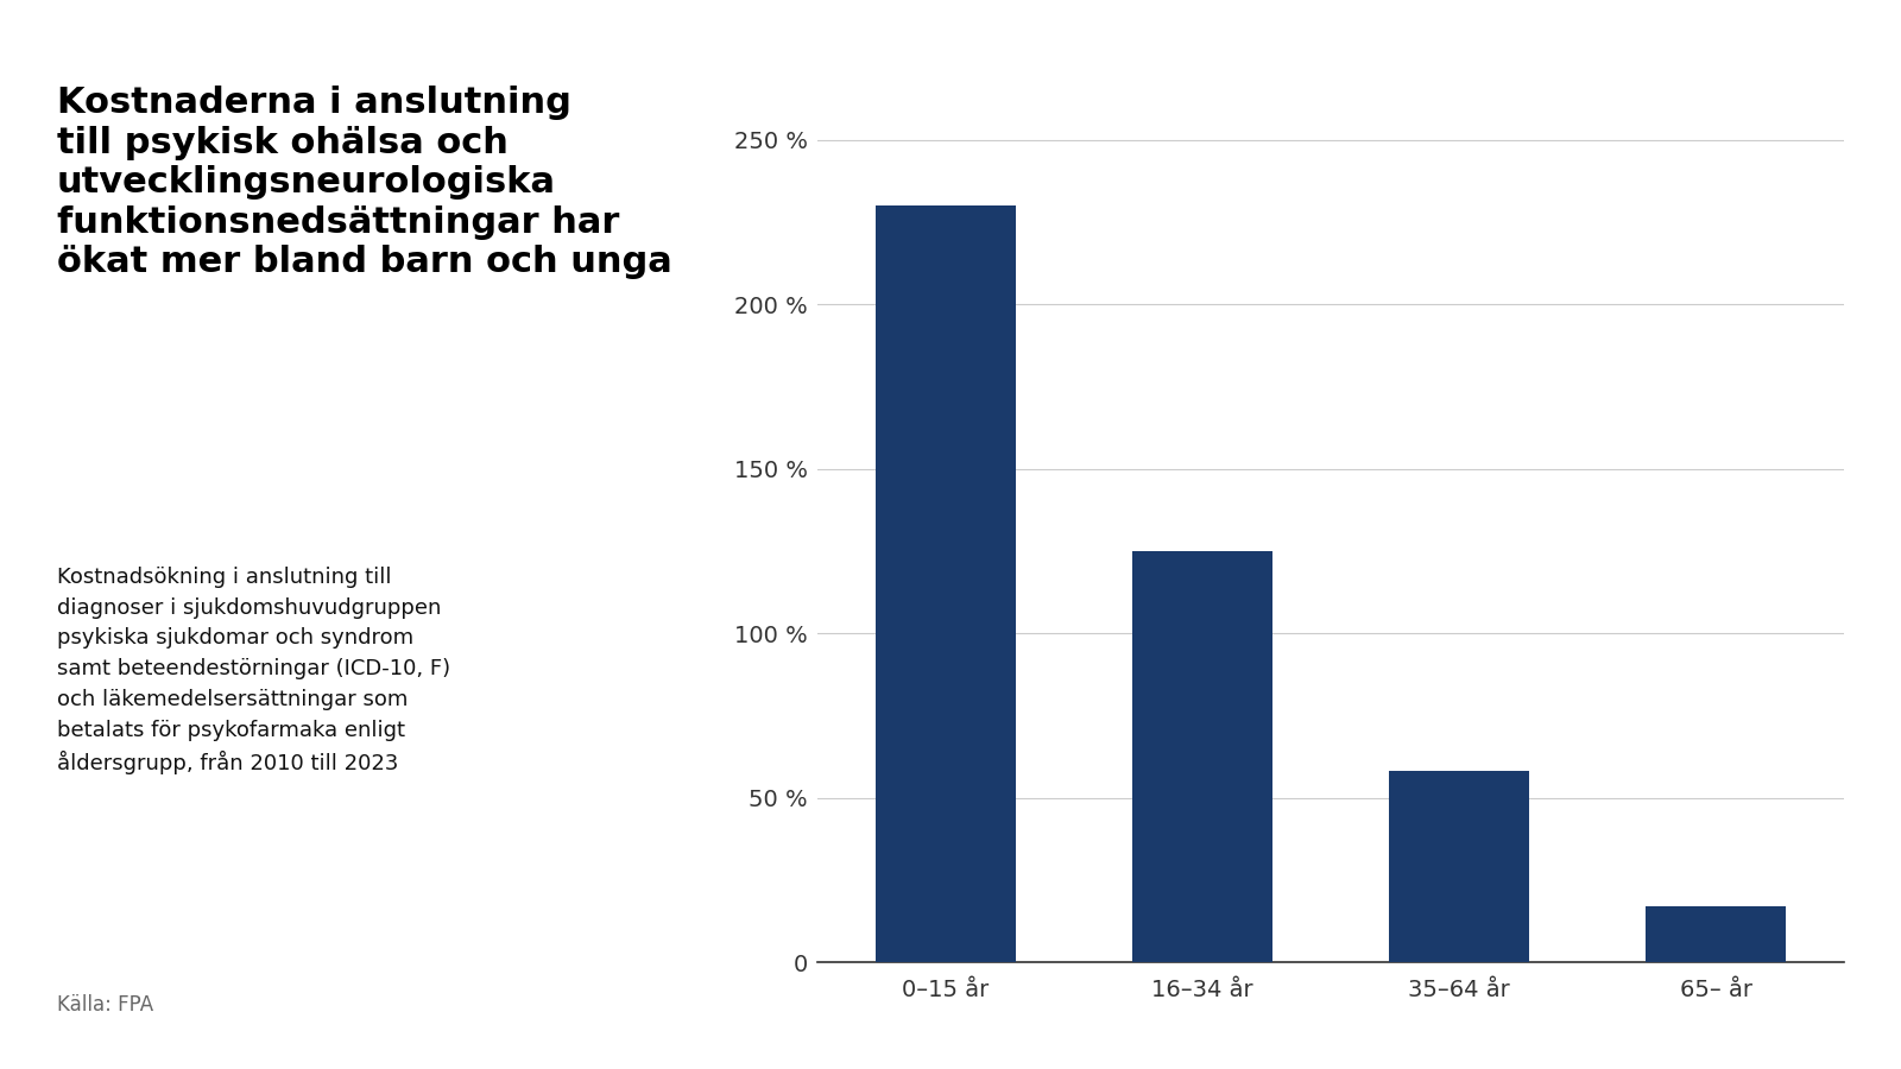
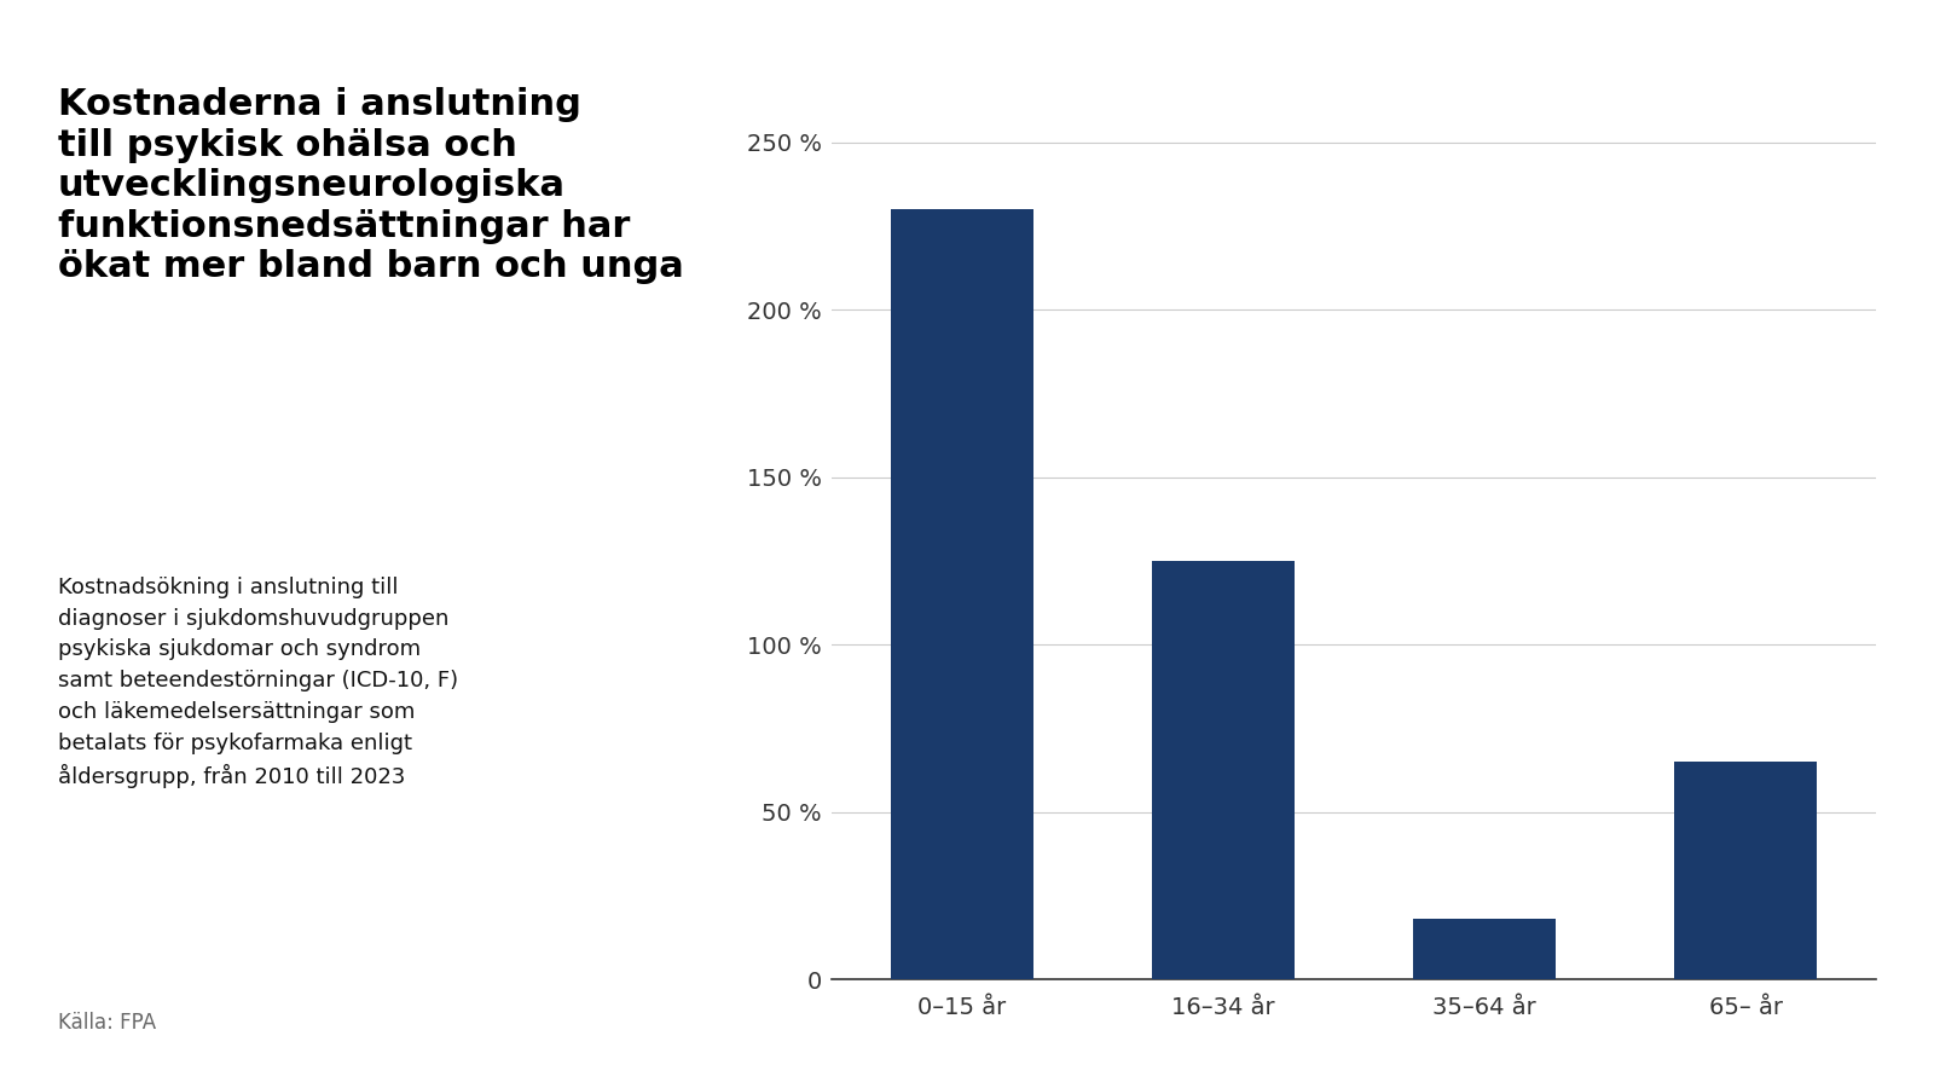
35–64 år: 58 % -> 18 %
65– år: 17 % -> 65 %
